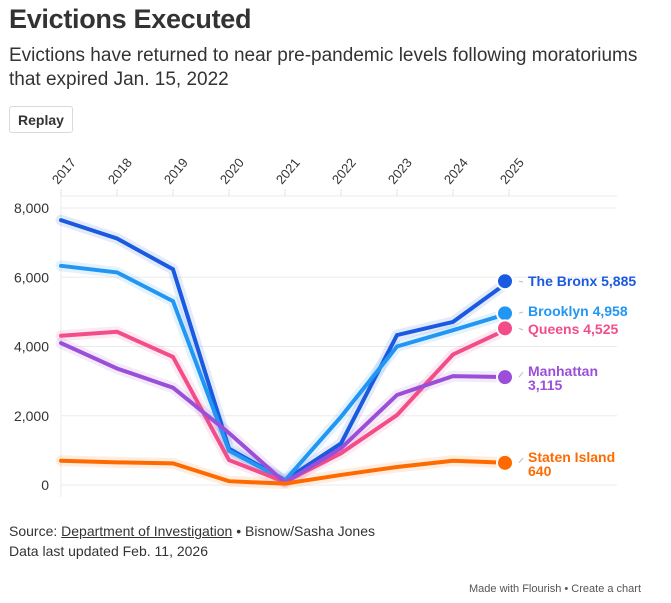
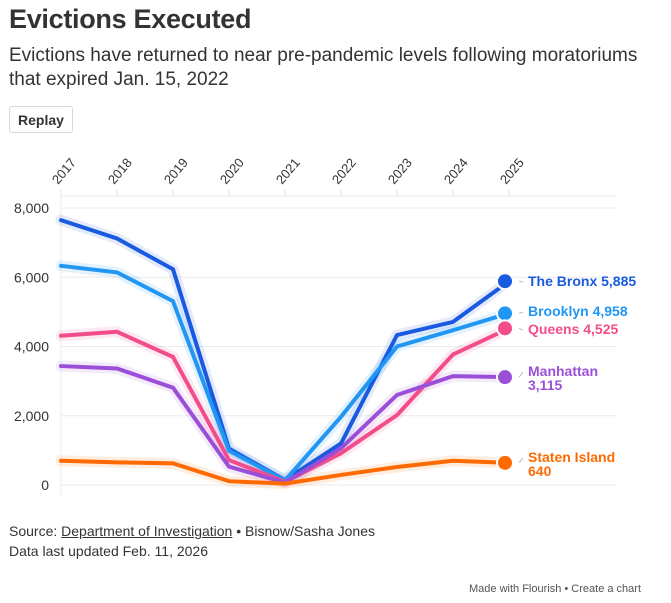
Manhattan/2017: 4100 -> 3400
Manhattan/2020: 1500 -> 500
